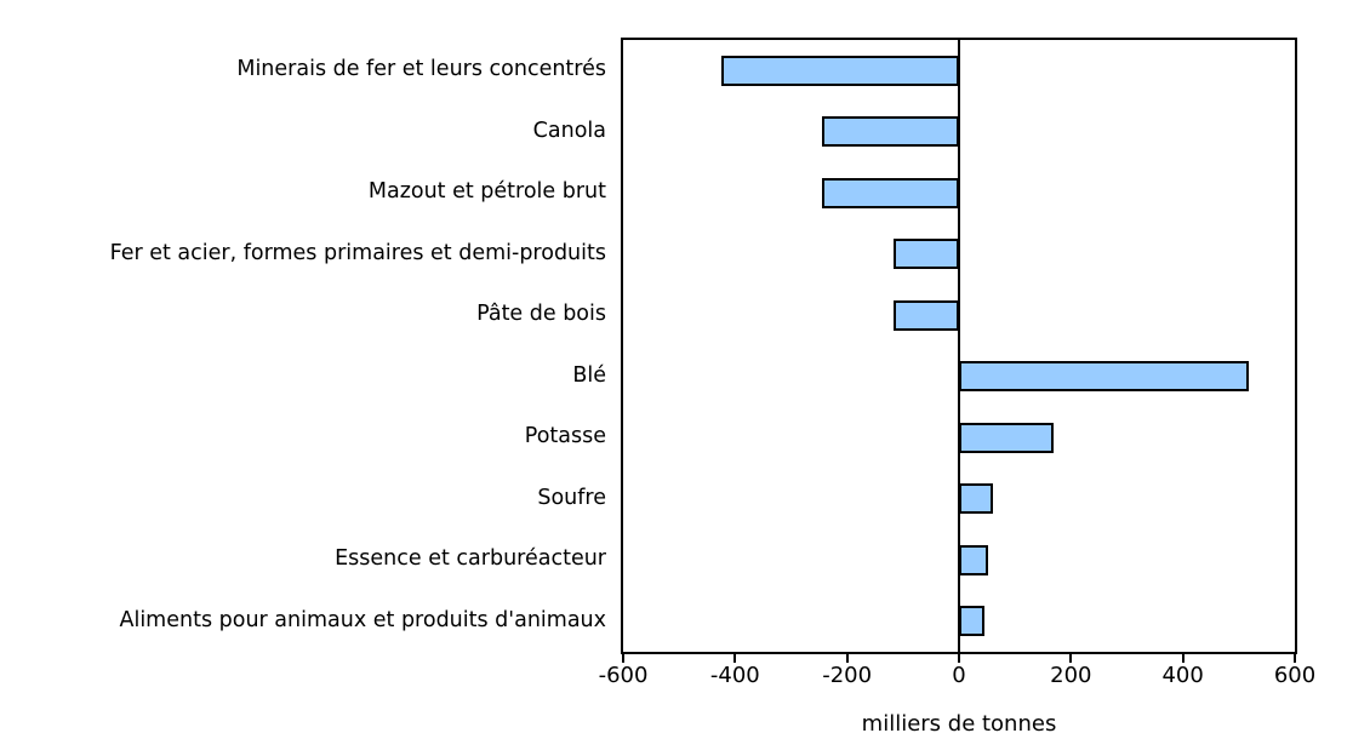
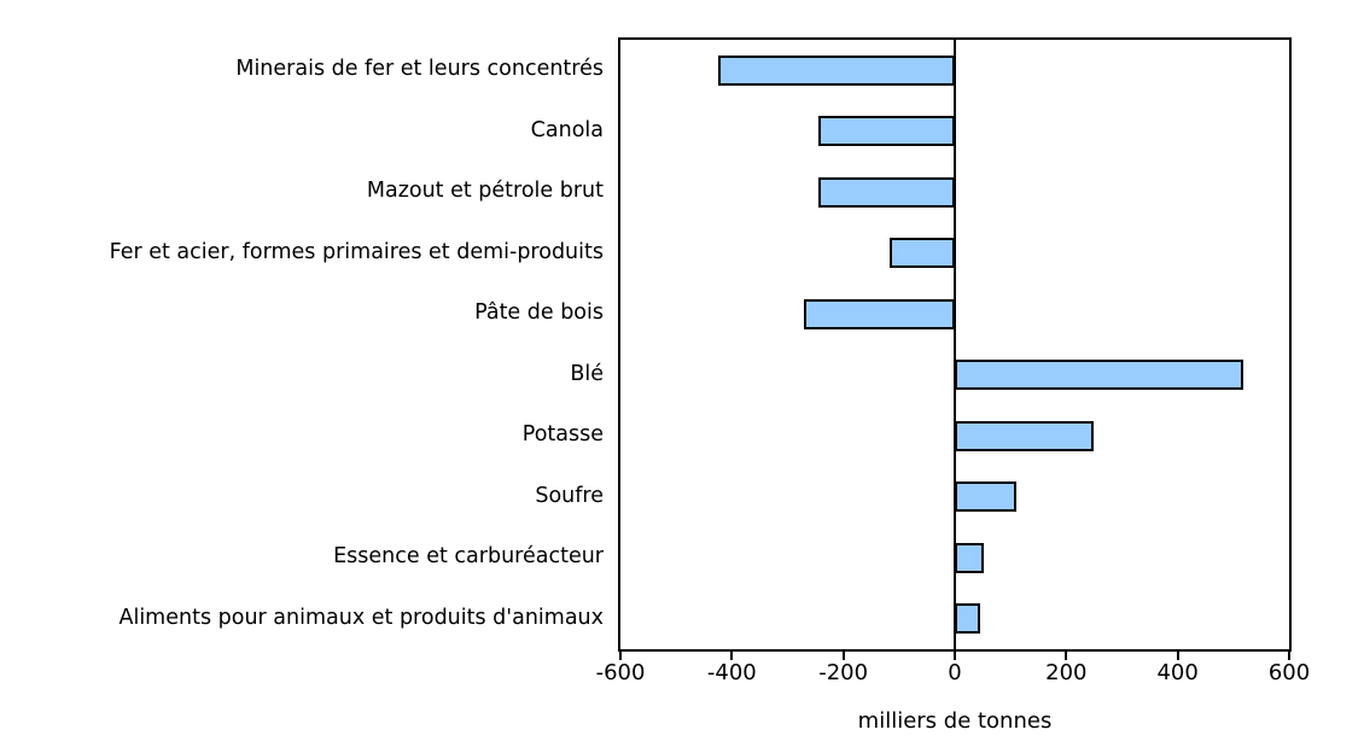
Pâte de bois: -120 -> -270
Potasse: 170 -> 250
Soufre: 60 -> 110
